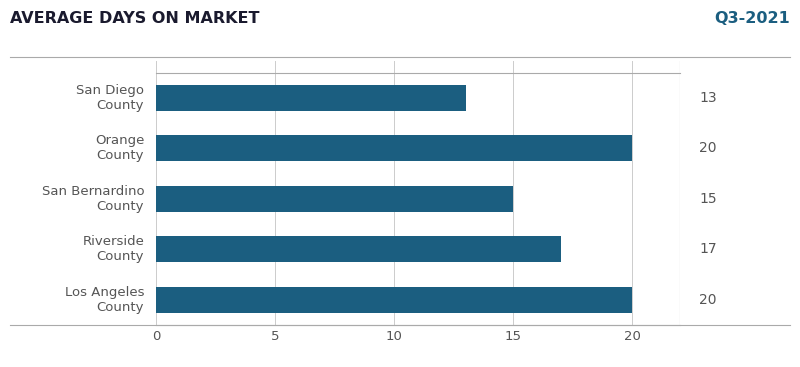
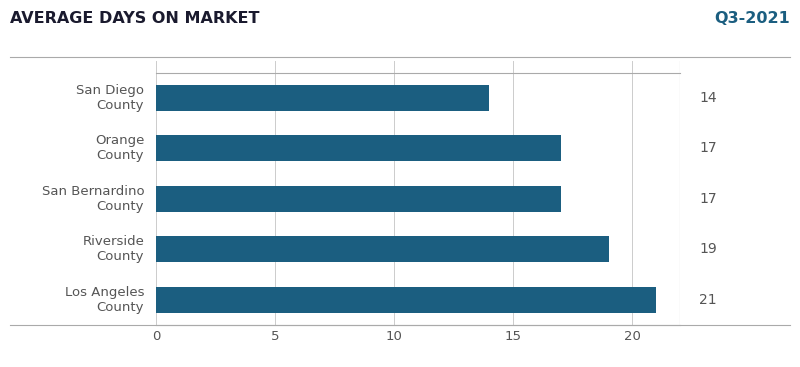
San Diego County: 13 -> 14
Orange County: 20 -> 17
San Bernardino County: 15 -> 17
Riverside County: 17 -> 19
Los Angeles County: 20 -> 21
